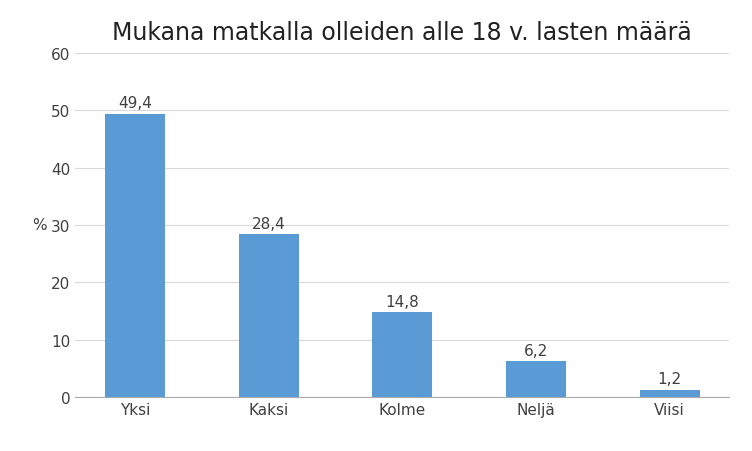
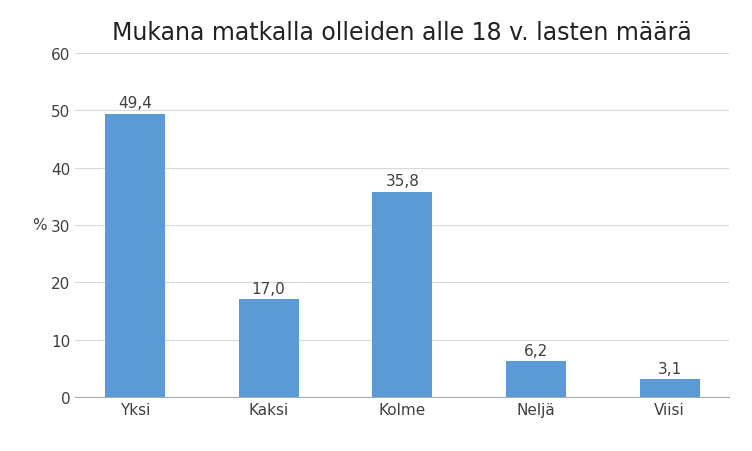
Kaksi: 28,4 -> 17,0
Kolme: 14,8 -> 35,8
Viisi: 1,2 -> 3,1
